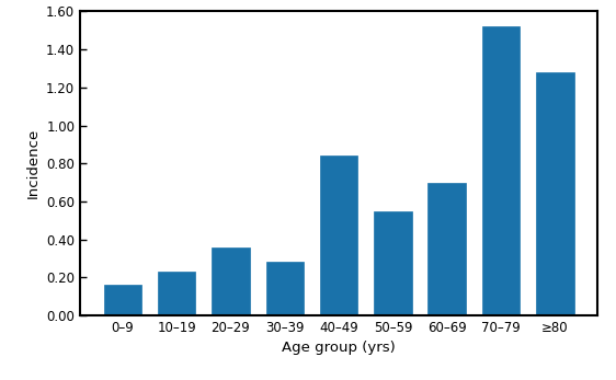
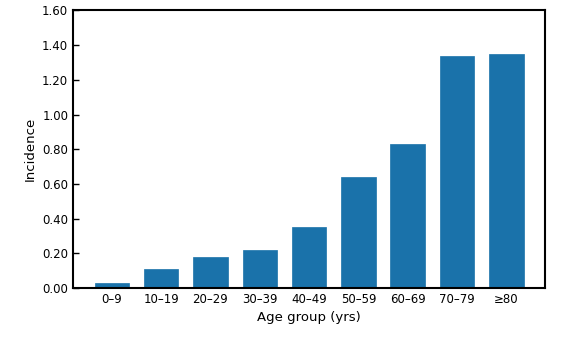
0–9: 0.16 -> 0.03
10–19: 0.23 -> 0.11
20–29: 0.36 -> 0.18
30–39: 0.28 -> 0.22
40–49: 0.84 -> 0.35
50–59: 0.55 -> 0.64
60–69: 0.70 -> 0.83
70–79: 1.52 -> 1.34
≥80: 1.28 -> 1.35
